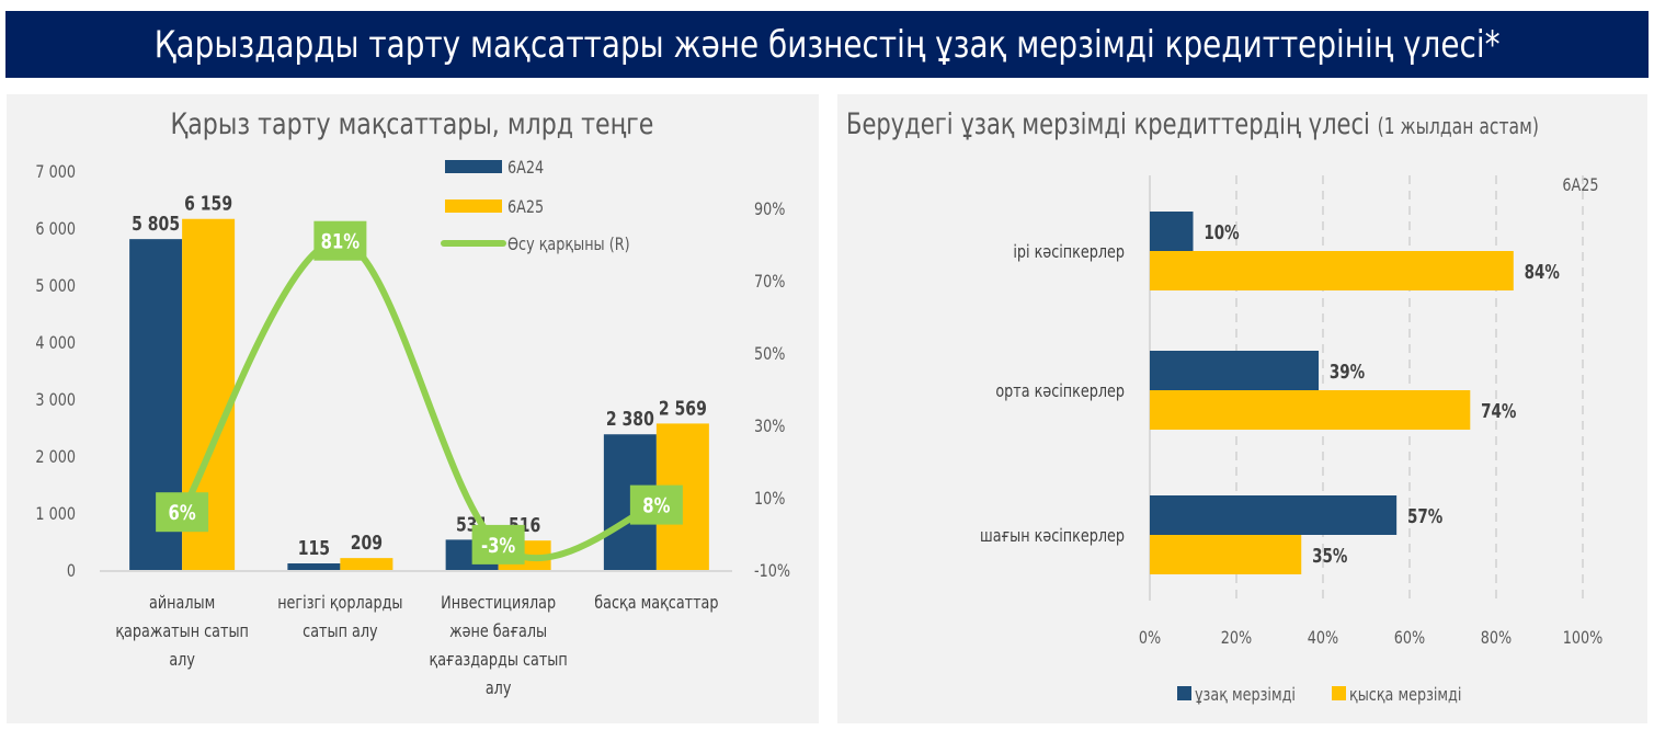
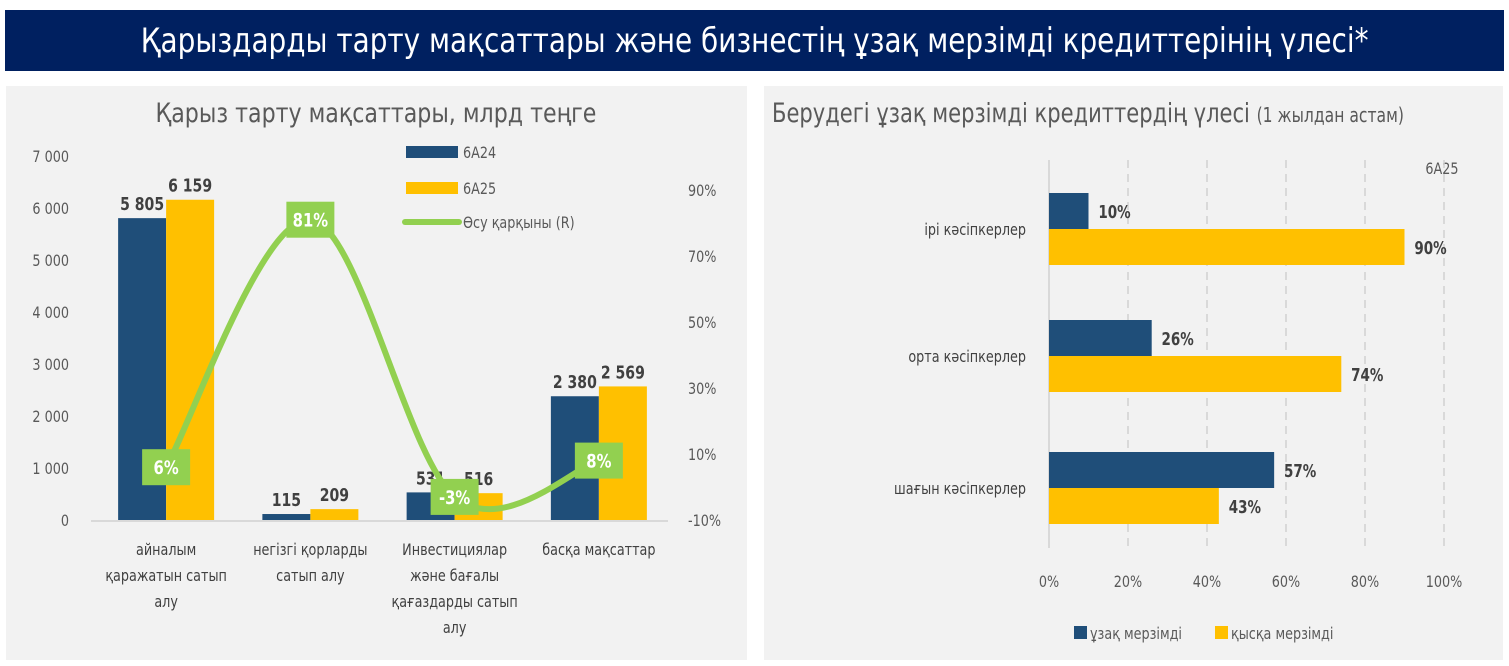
Берудегі ұзақ мерзімді кредиттердің үлесі/қысқа мерзімді/ірі кәсіпкерлер: 84% -> 90%
Берудегі ұзақ мерзімді кредиттердің үлесі/ұзақ мерзімді/орта кәсіпкерлер: 39% -> 26%
Берудегі ұзақ мерзімді кредиттердің үлесі/қысқа мерзімді/шағын кәсіпкерлер: 35% -> 43%
